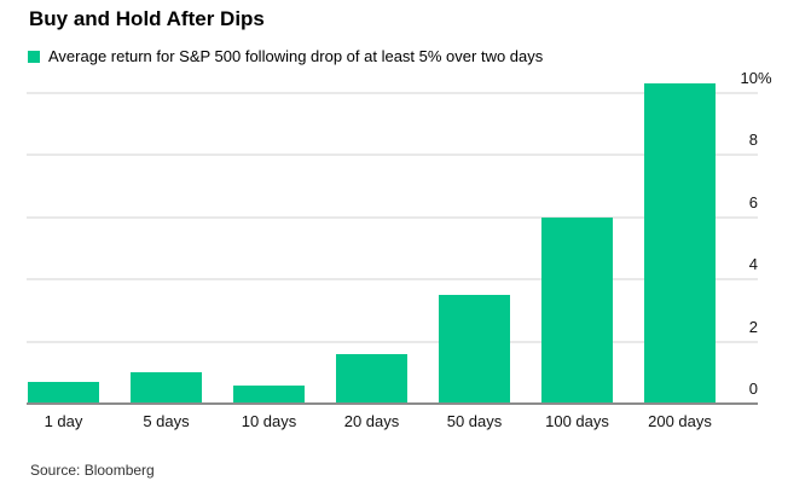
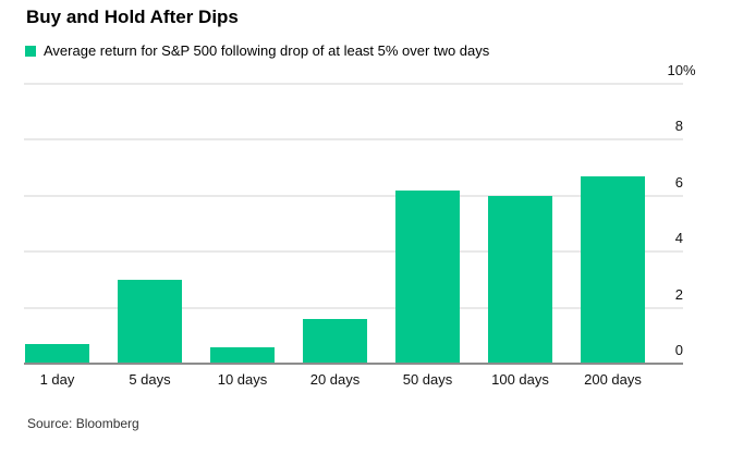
5 days: 1.0 -> 3.0
50 days: 3.5 -> 6.2
200 days: 10.3 -> 6.7
